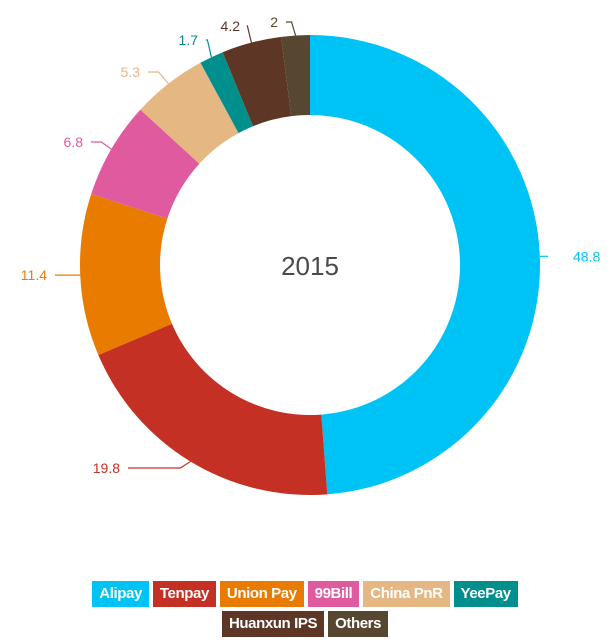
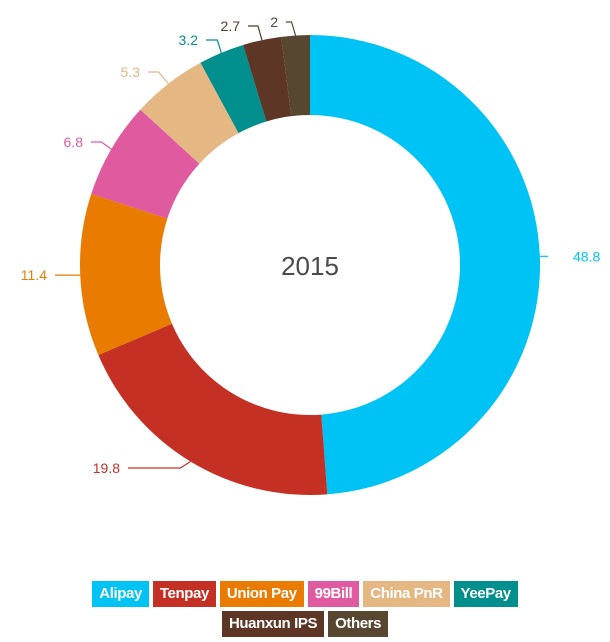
YeePay: 1.7 -> 3.2
Huanxun IPS: 4.2 -> 2.7
